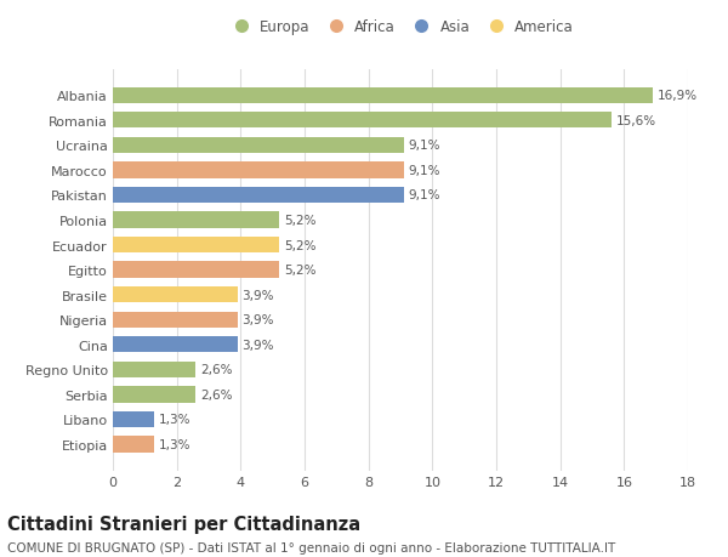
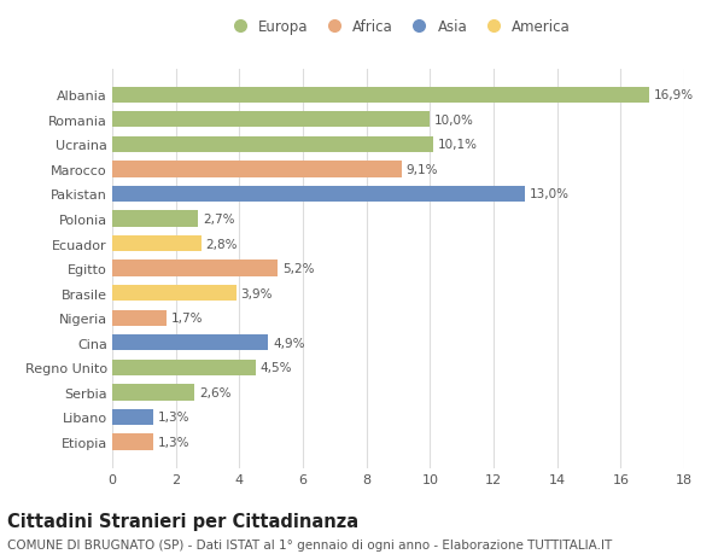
Romania: 15,6% -> 10,0%
Ucraina: 9,1% -> 10,1%
Pakistan: 9,1% -> 13,0%
Polonia: 5,2% -> 2,7%
Ecuador: 5,2% -> 2,8%
Nigeria: 3,9% -> 1,7%
Cina: 3,9% -> 4,9%
Regno Unito: 2,6% -> 4,5%
